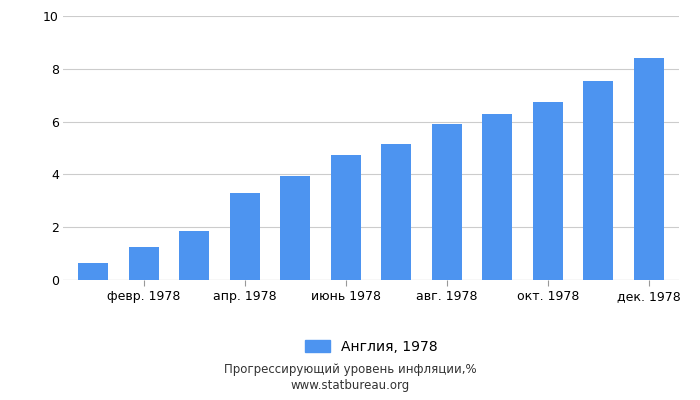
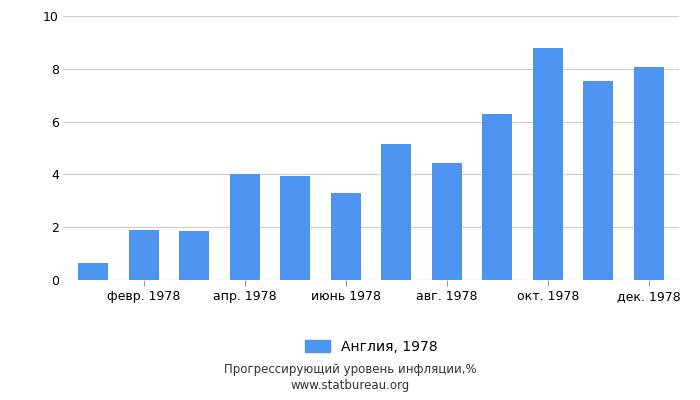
февр. 1978: 1.25 -> 1.90
апр. 1978: 3.30 -> 4.00
июнь 1978: 4.75 -> 3.30
авг. 1978: 5.90 -> 4.45
окт. 1978: 6.75 -> 8.80
дек. 1978: 8.40 -> 8.05
